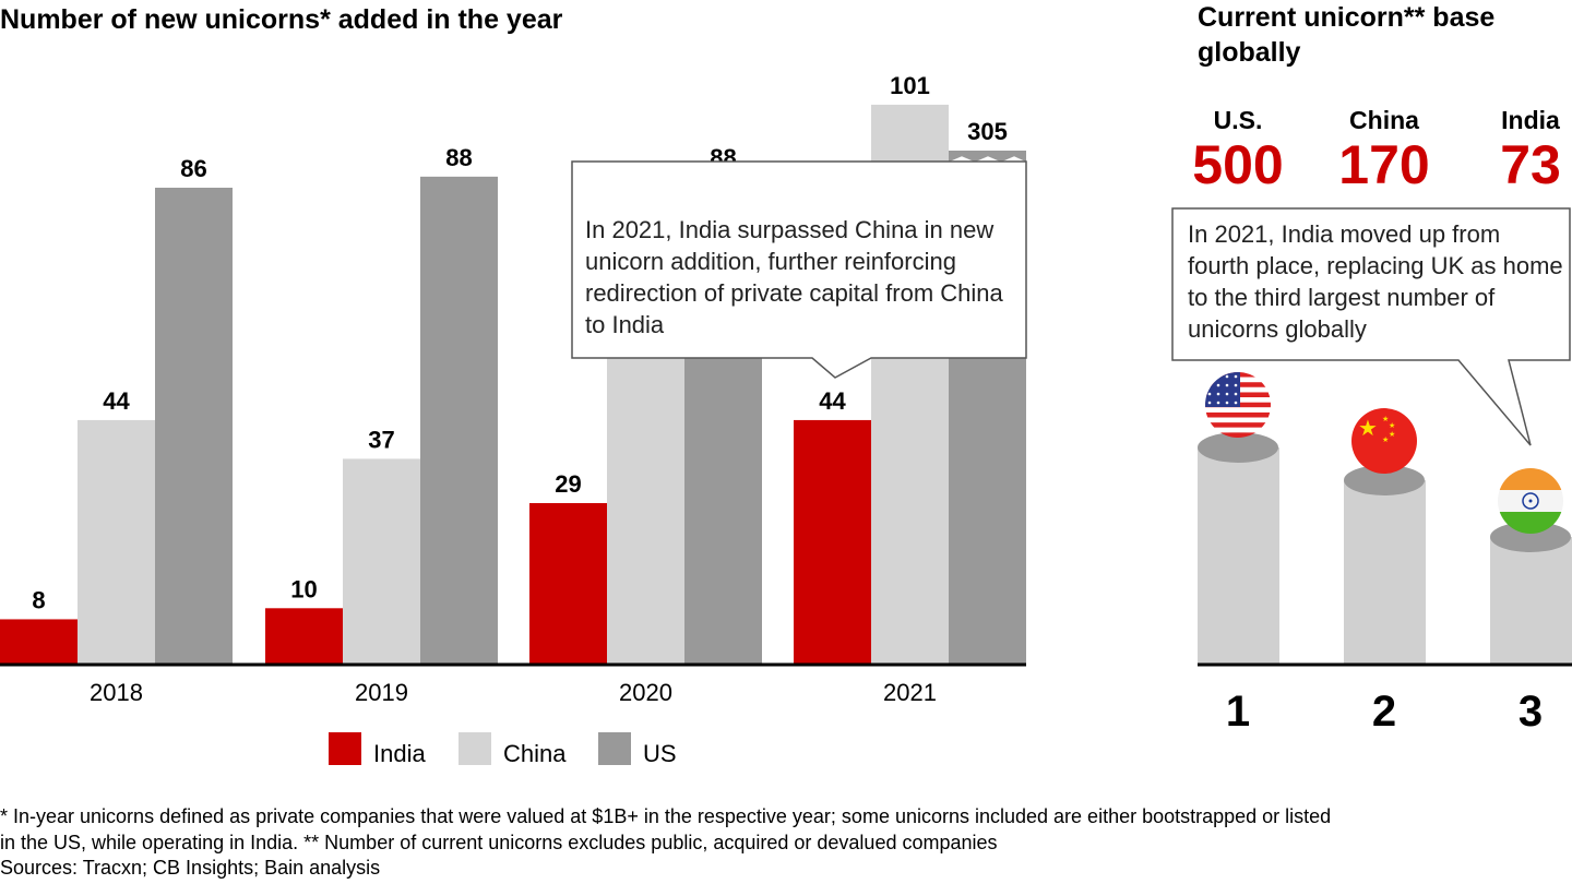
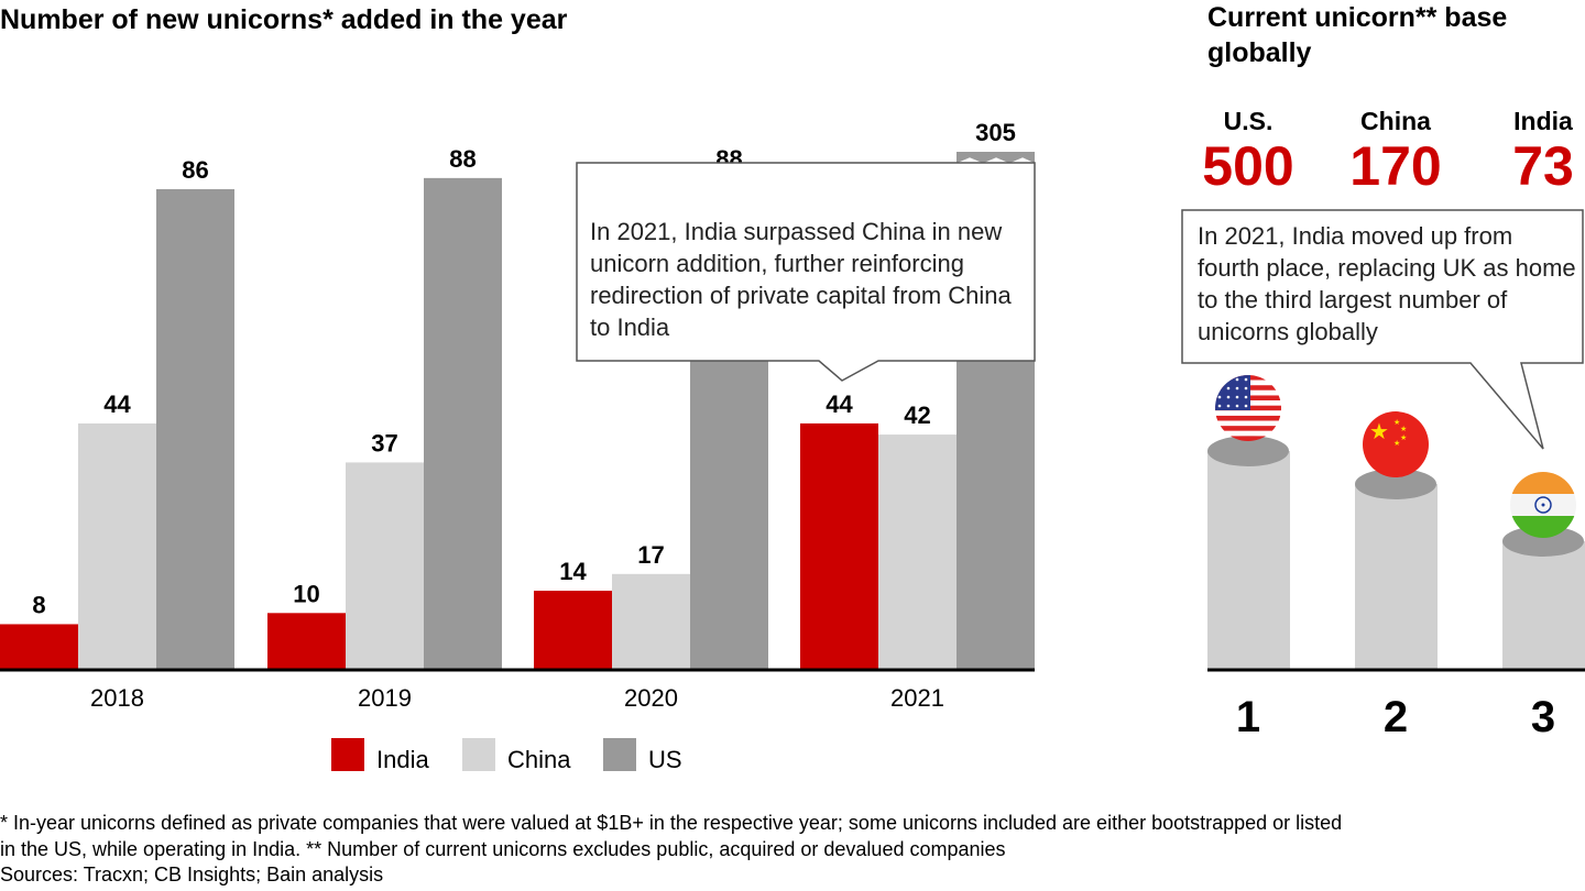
Number of new unicorns* added in the year/India/2020: 29 -> 14
Number of new unicorns* added in the year/China/2020: 81 -> 17
Number of new unicorns* added in the year/China/2021: 101 -> 42
